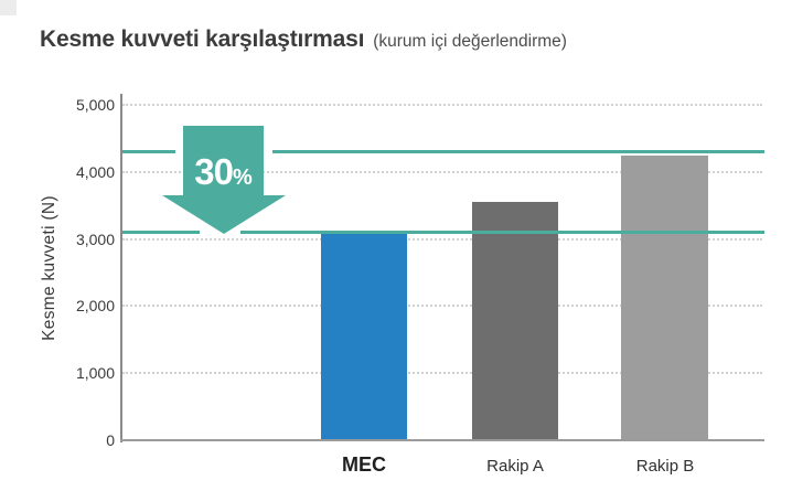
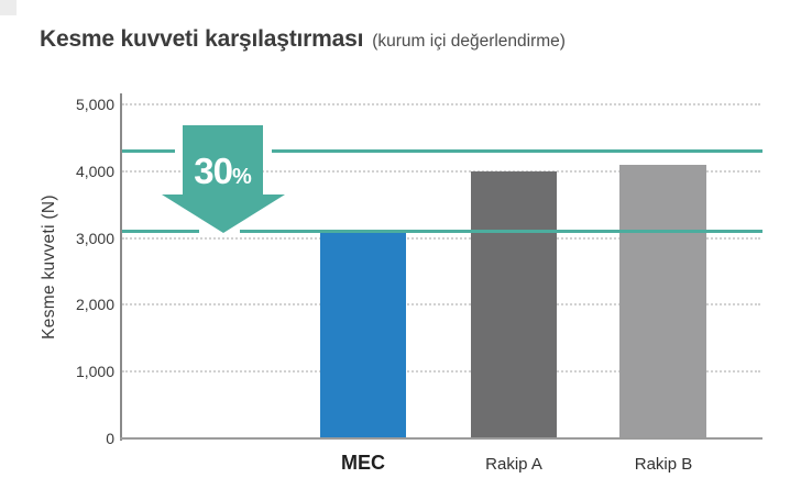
Rakip A: 3600 -> 4000
Rakip B: 4200 -> 4100
